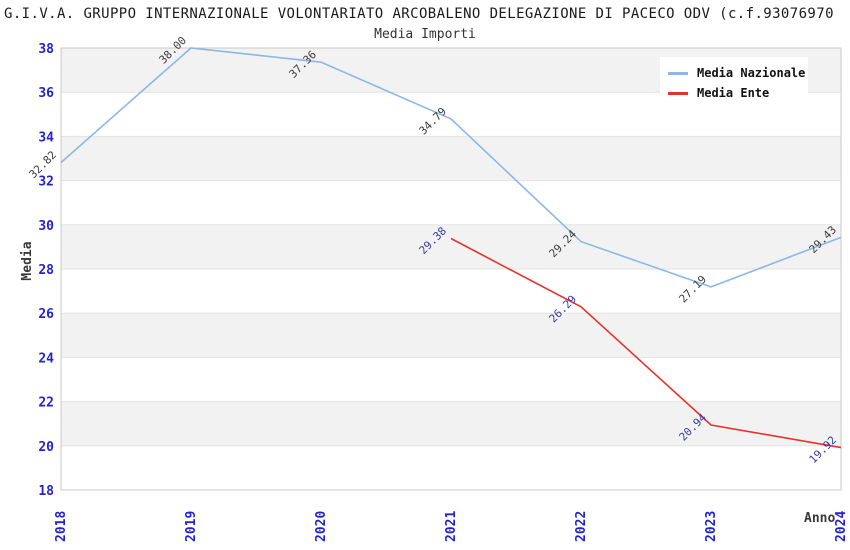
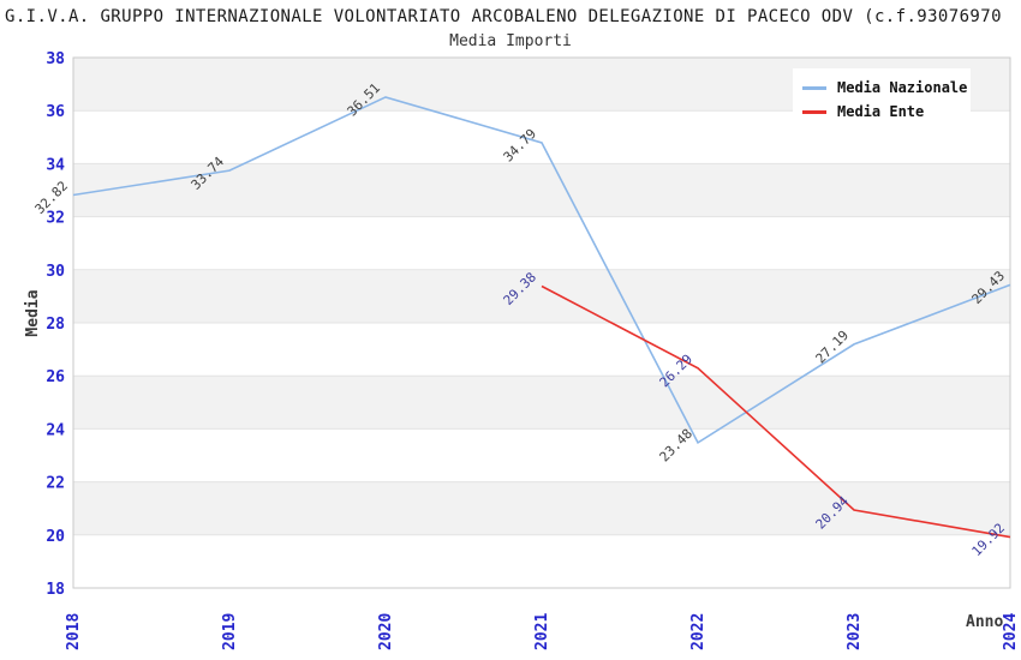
Media Nazionale/2019: 38.00 -> 33.74
Media Nazionale/2020: 37.36 -> 36.51
Media Nazionale/2022: 29.24 -> 23.48
